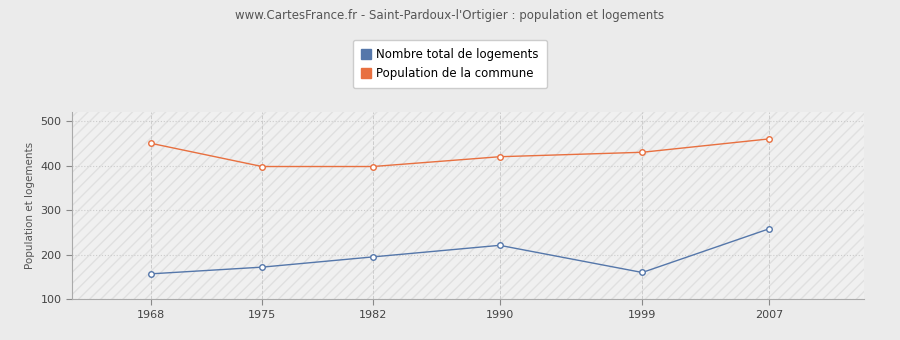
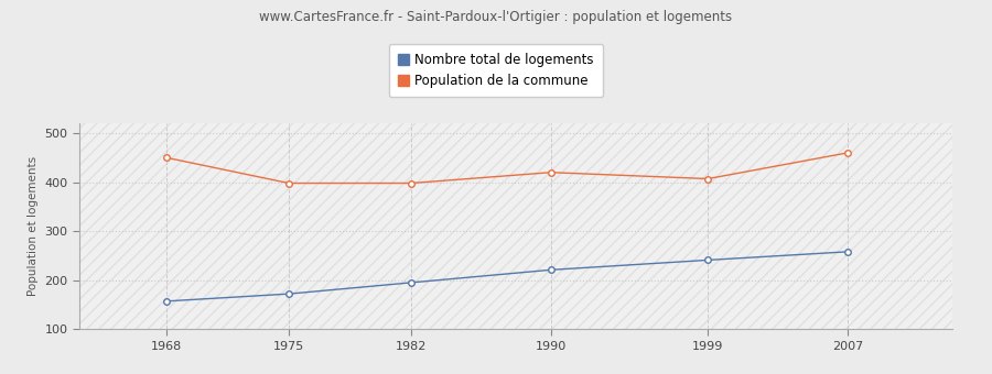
Nombre total de logements/1999: 160 -> 241
Population de la commune/1999: 430 -> 407
